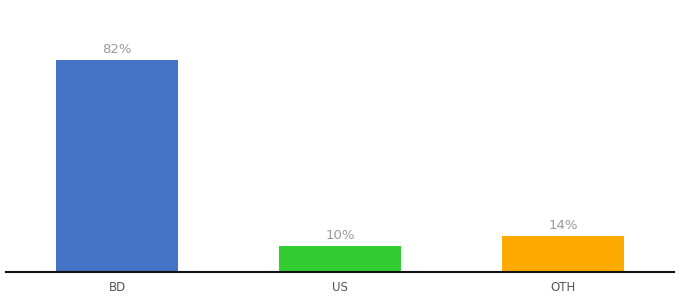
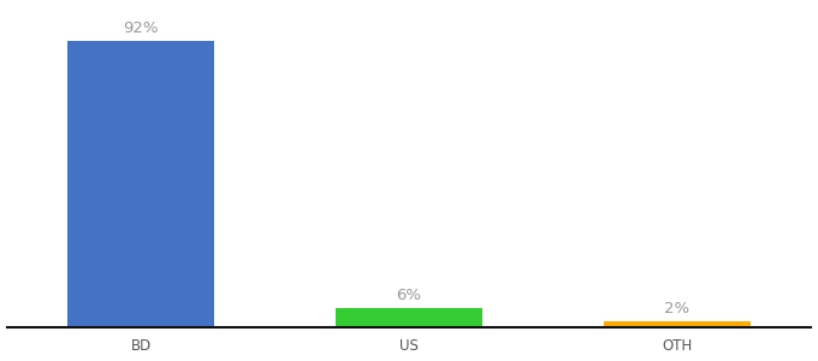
BD: 82% -> 92%
US: 10% -> 6%
OTH: 14% -> 2%
